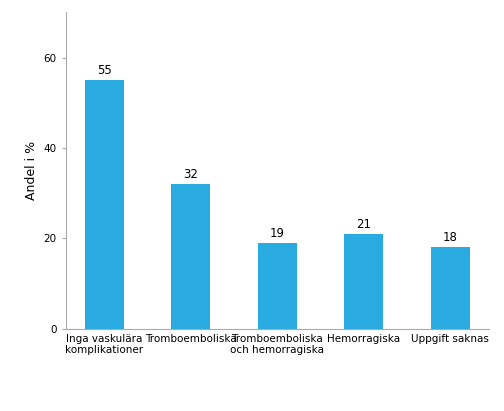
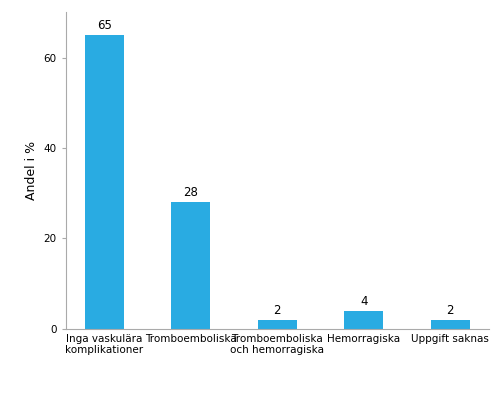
Inga vaskulära komplikationer: 55 -> 65
Tromboemboliska: 32 -> 28
Tromboemboliska och hemorragiska: 19 -> 2
Hemorragiska: 21 -> 4
Uppgift saknas: 18 -> 2
